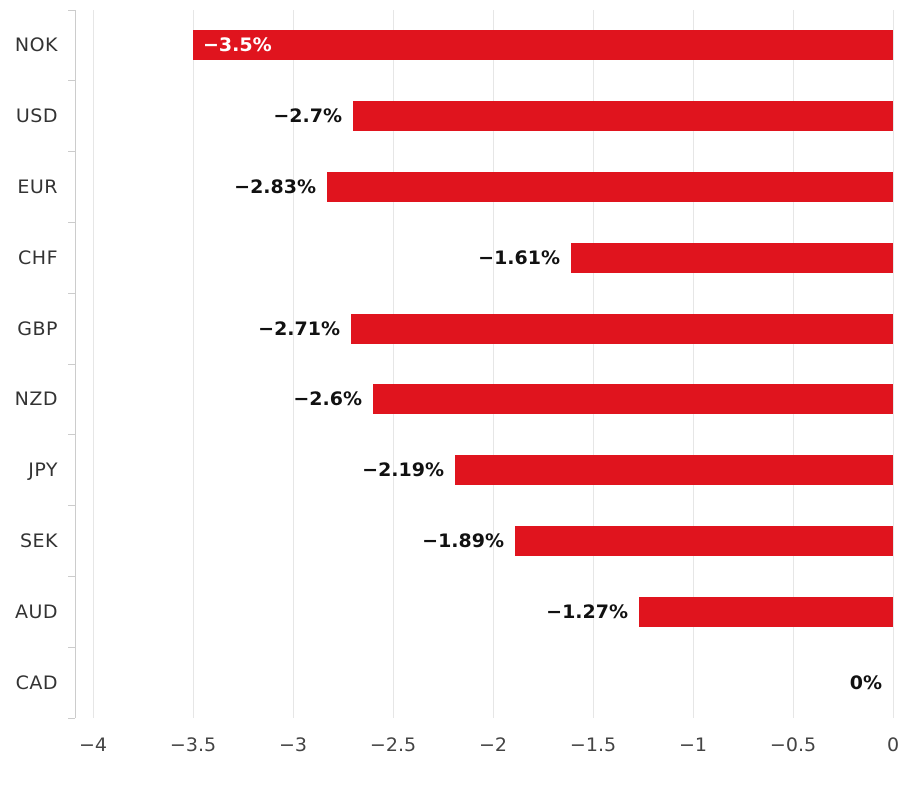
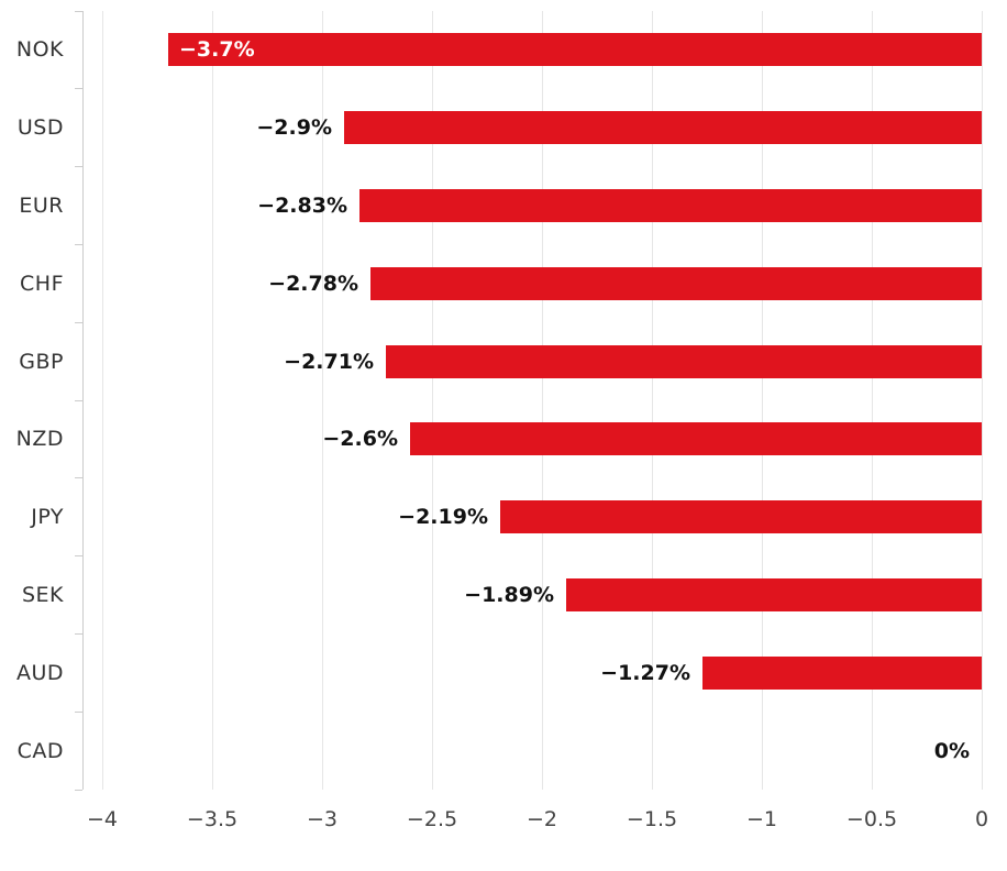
NOK: −3.5% -> −3.7%
USD: −2.7% -> −2.9%
CHF: −1.61% -> −2.78%
